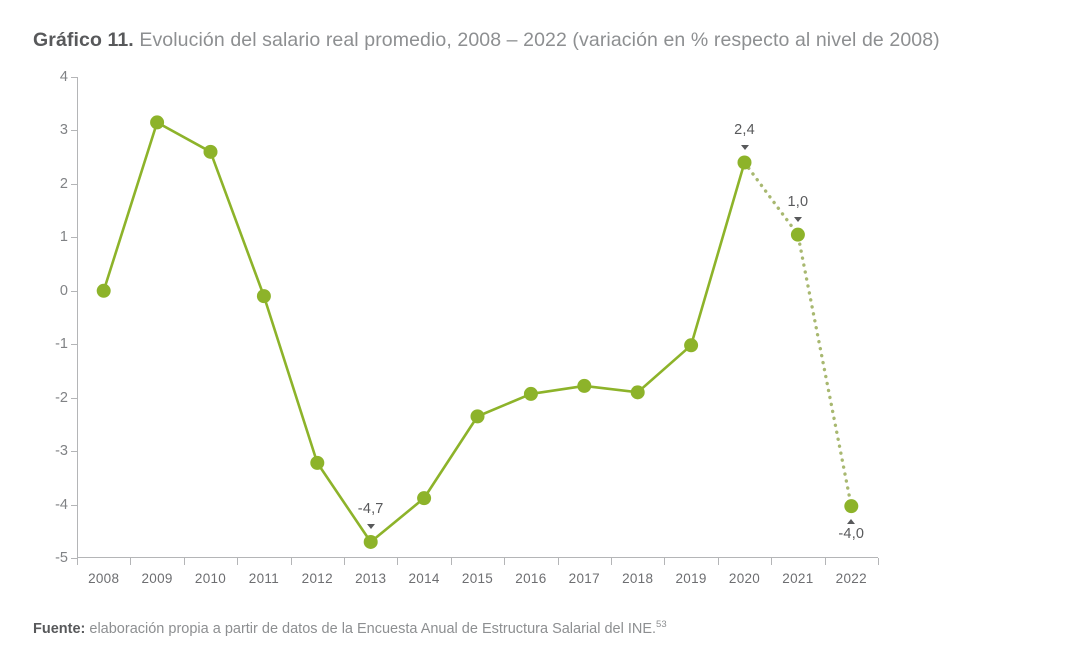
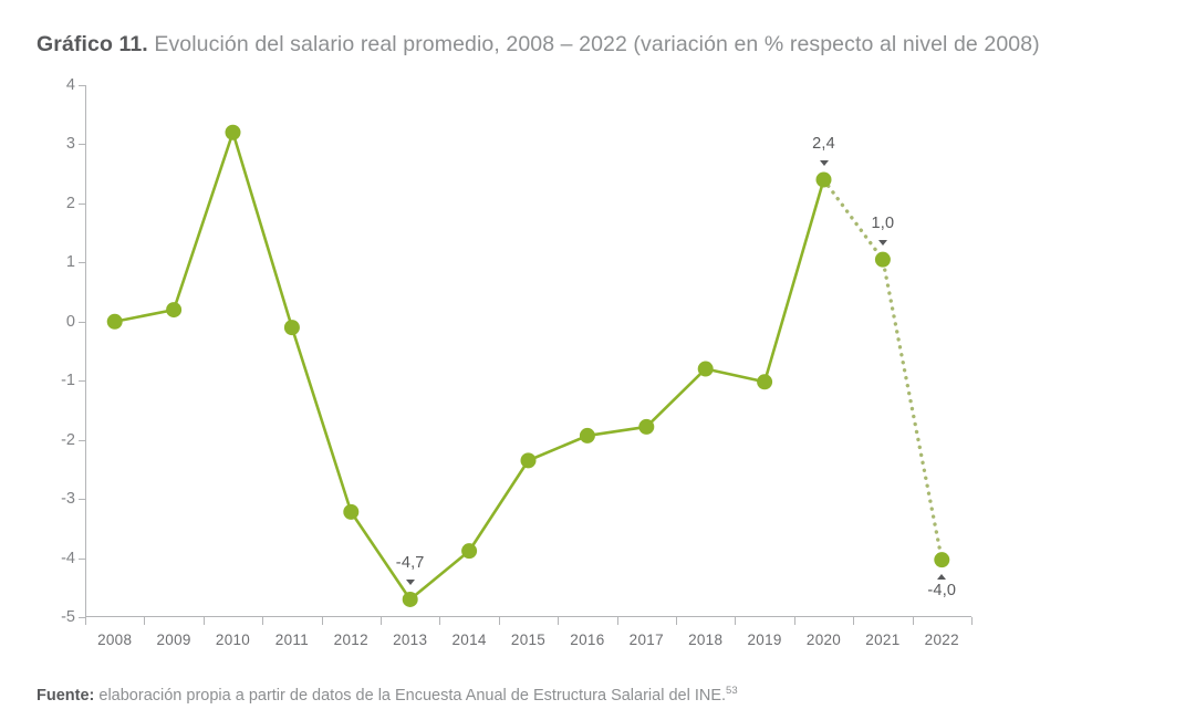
2009: 3.1 -> 0.2
2010: 2.6 -> 3.2
2018: -1.9 -> -0.8
